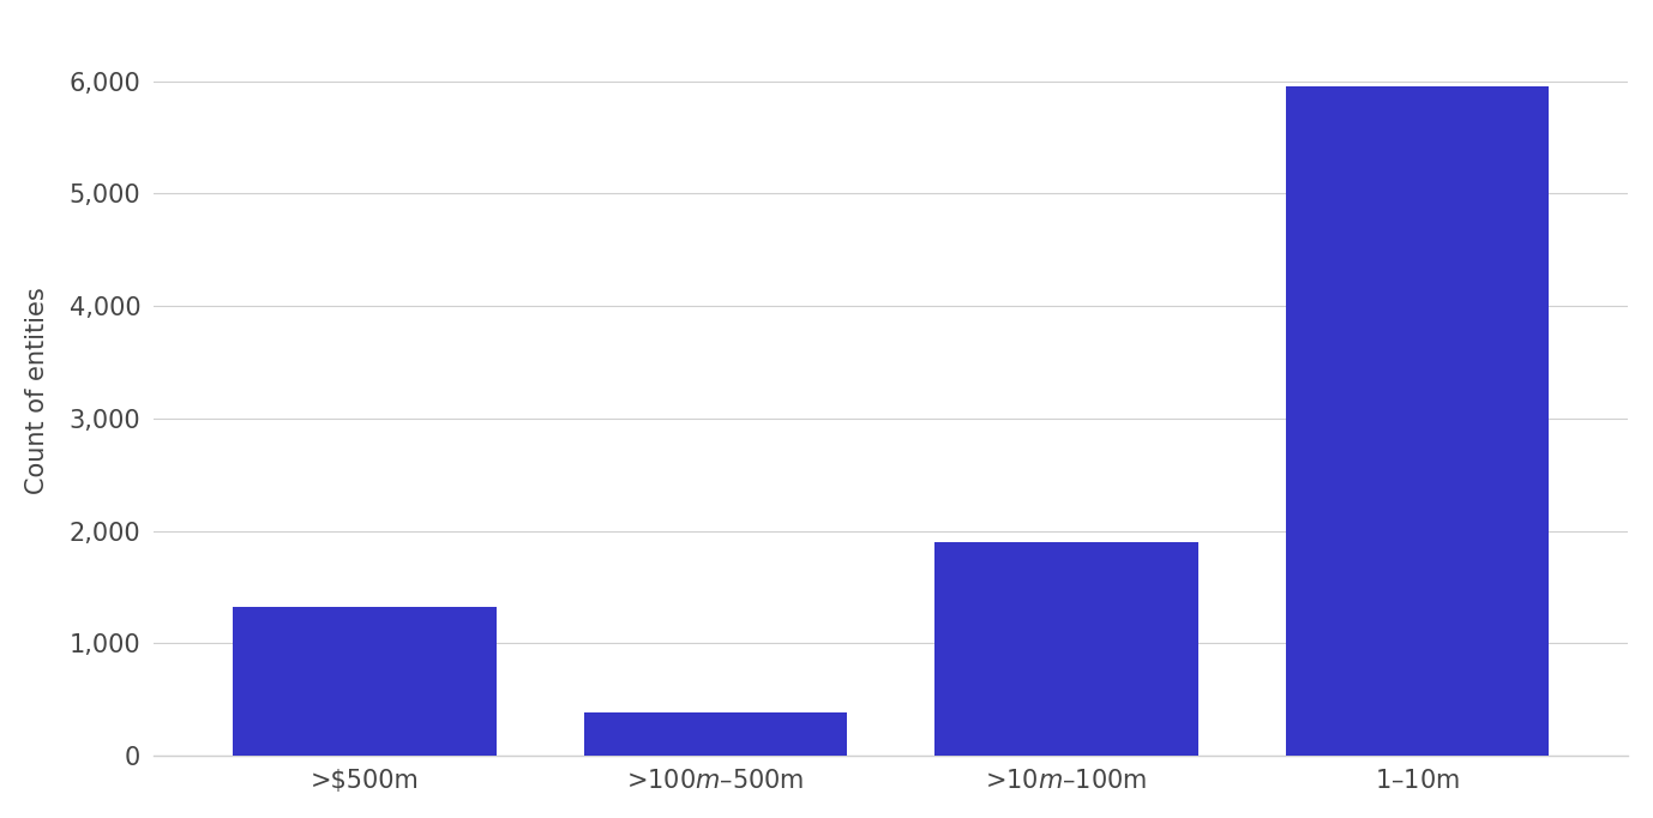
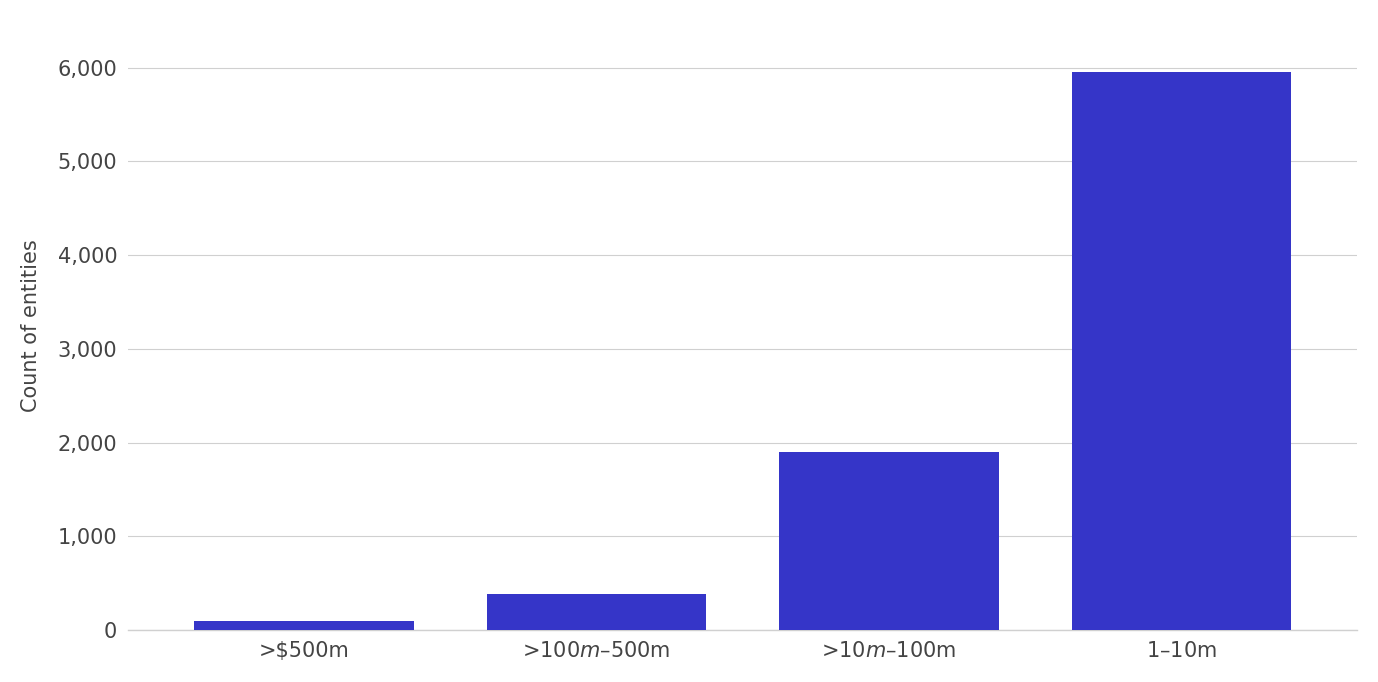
>$500m: 1,320 -> 100
